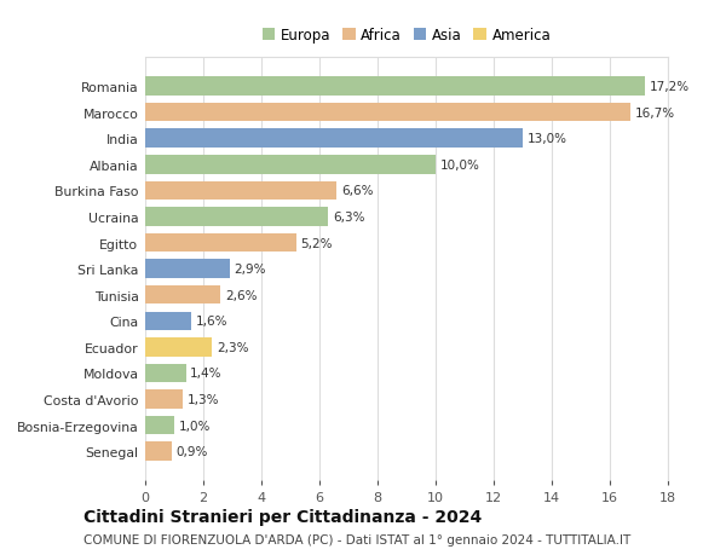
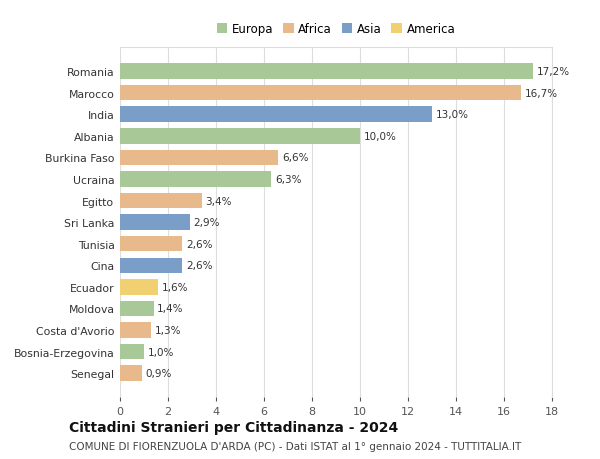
Egitto: 5,2% -> 3,4%
Cina: 1,6% -> 2,6%
Ecuador: 2,3% -> 1,6%
